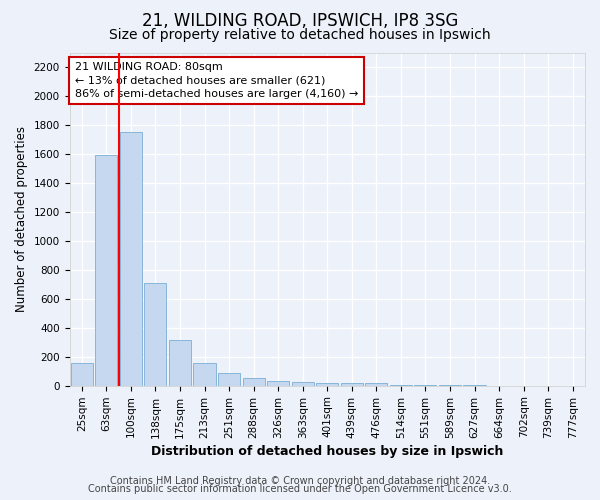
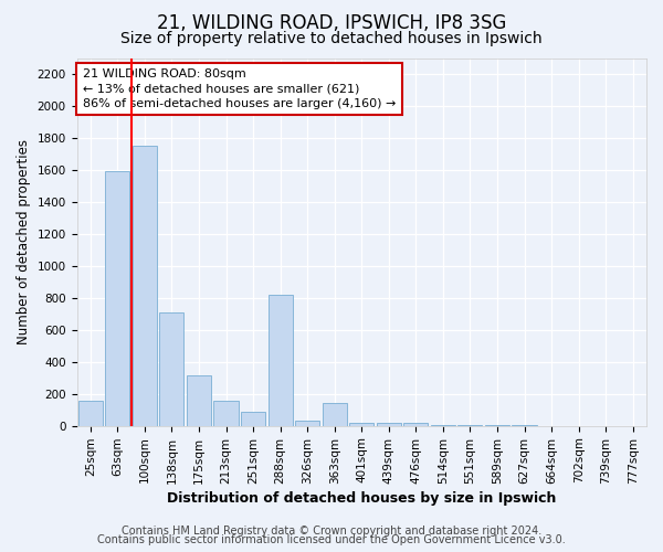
288sqm: 60 -> 820
363sqm: 20 -> 140
